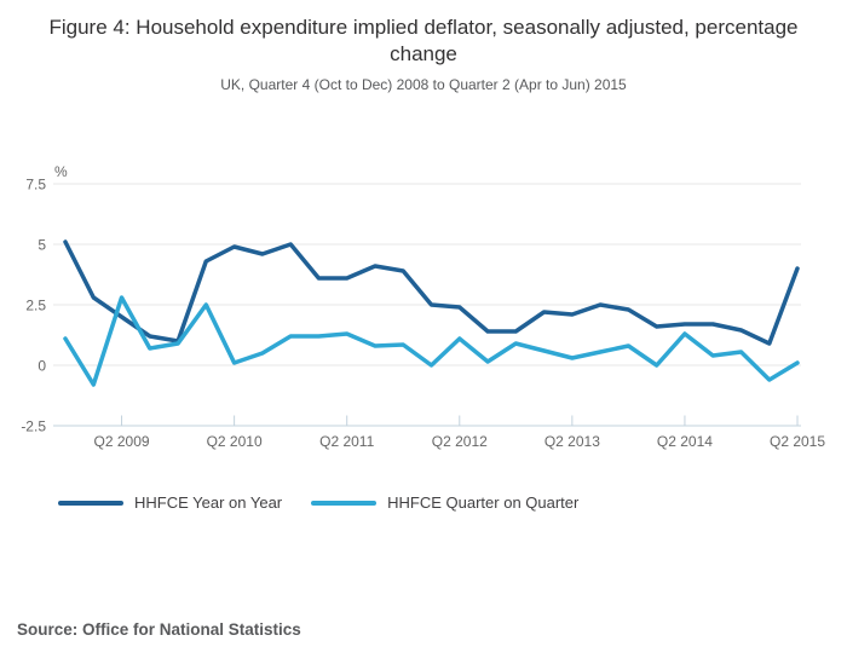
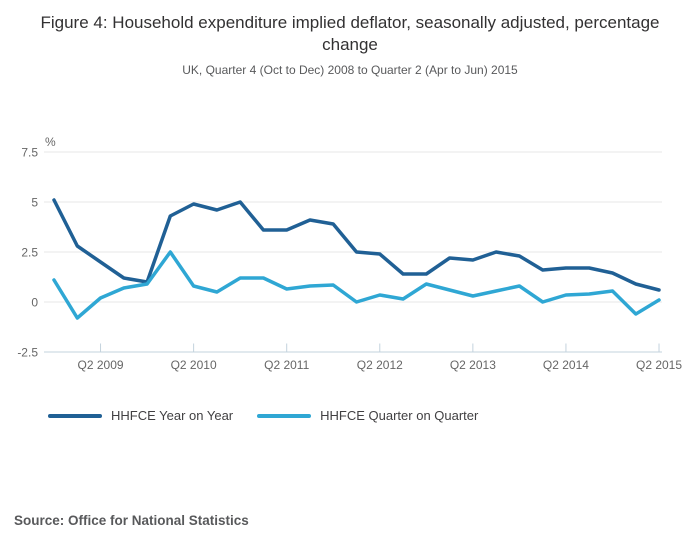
HHFCE Quarter on Quarter/Q2 2009: 2.8 -> 0.2
HHFCE Quarter on Quarter/Q2 2010: 0.1 -> 0.8
HHFCE Quarter on Quarter/Q2 2011: 1.3 -> 0.7
HHFCE Quarter on Quarter/Q2 2012: 1.1 -> 0.3
HHFCE Quarter on Quarter/Q2 2014: 1.3 -> 0.3
HHFCE Year on Year/Q2 2015: 4.0 -> 0.6
